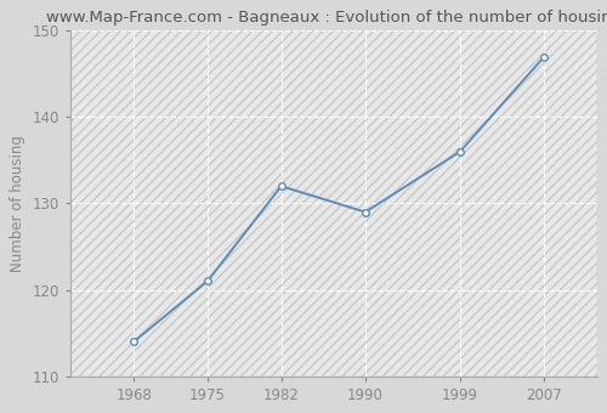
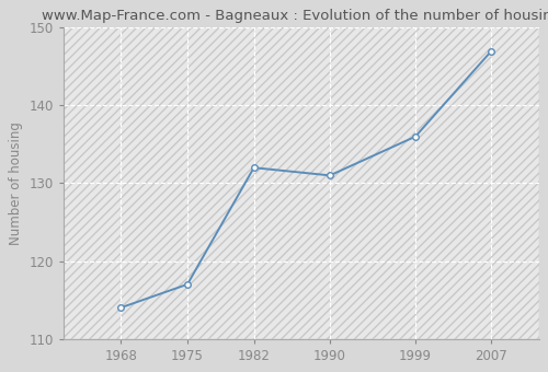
1975: 121 -> 117
1990: 129 -> 131
